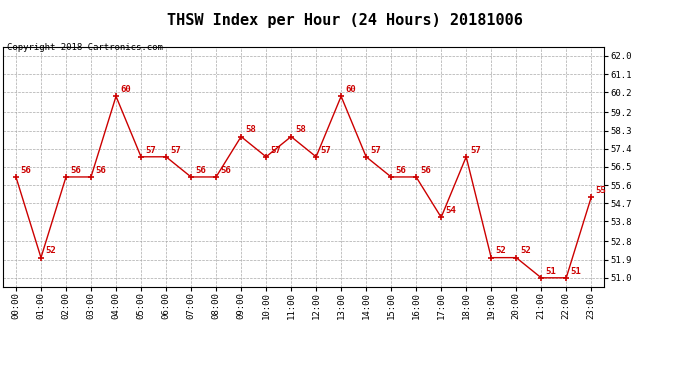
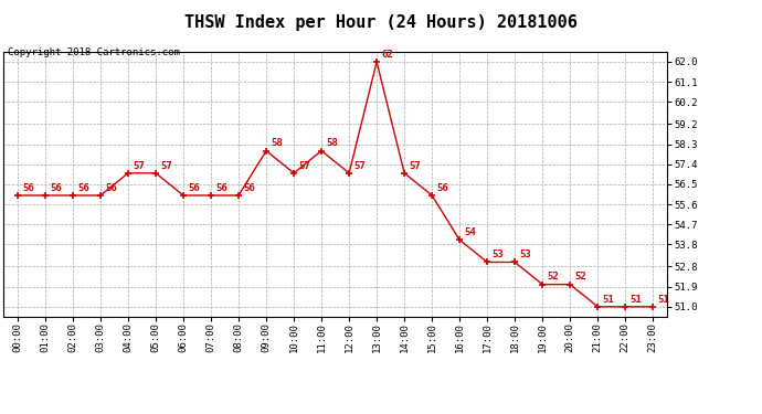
01:00: 52 -> 56
04:00: 60 -> 57
06:00: 57 -> 56
13:00: 60 -> 62
16:00: 56 -> 54
17:00: 54 -> 53
18:00: 57 -> 53
23:00: 55 -> 51
